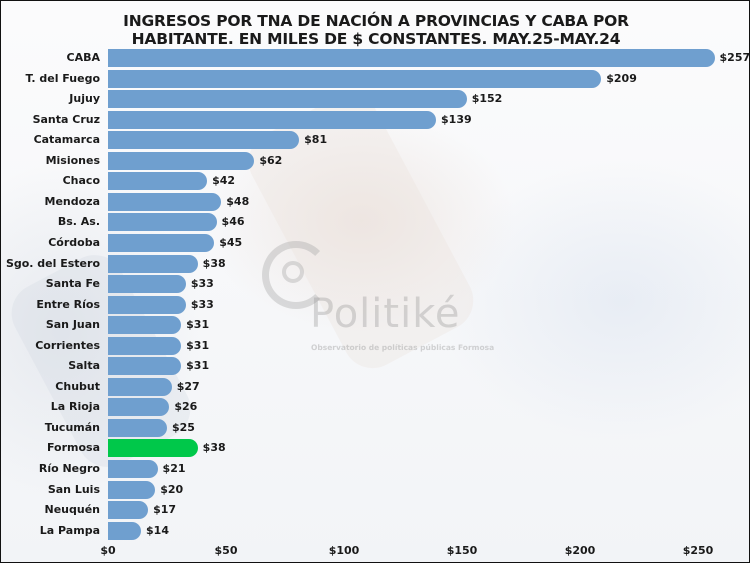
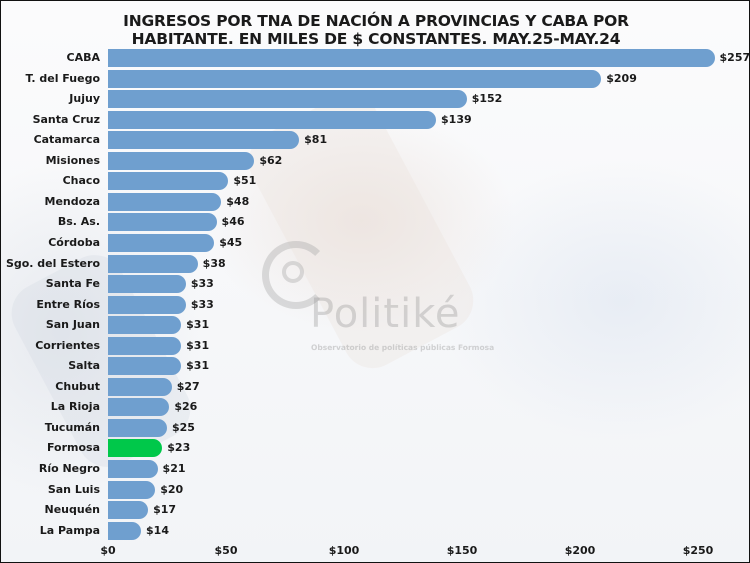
Chaco: $42 -> $51
Formosa: $38 -> $23
